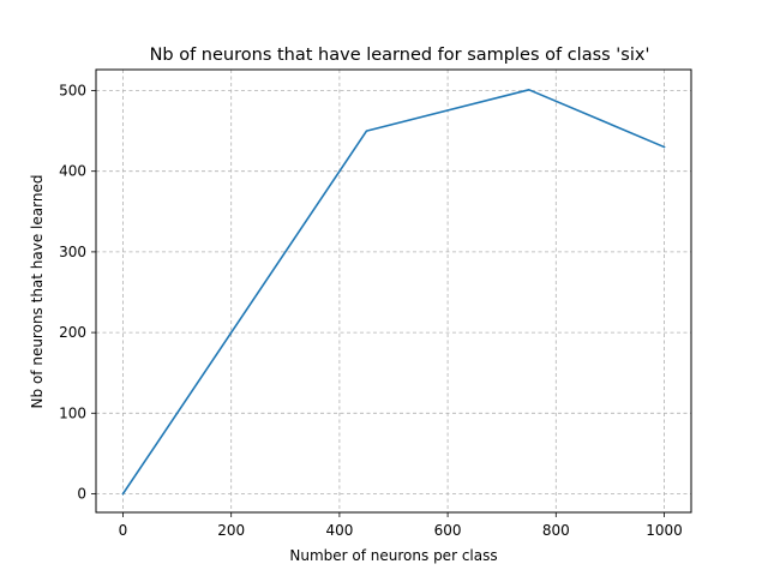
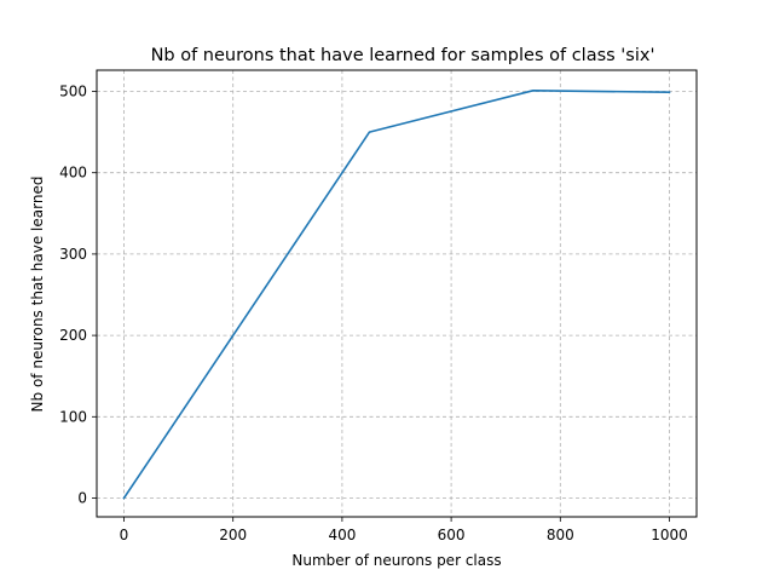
1000: 430 -> 500
